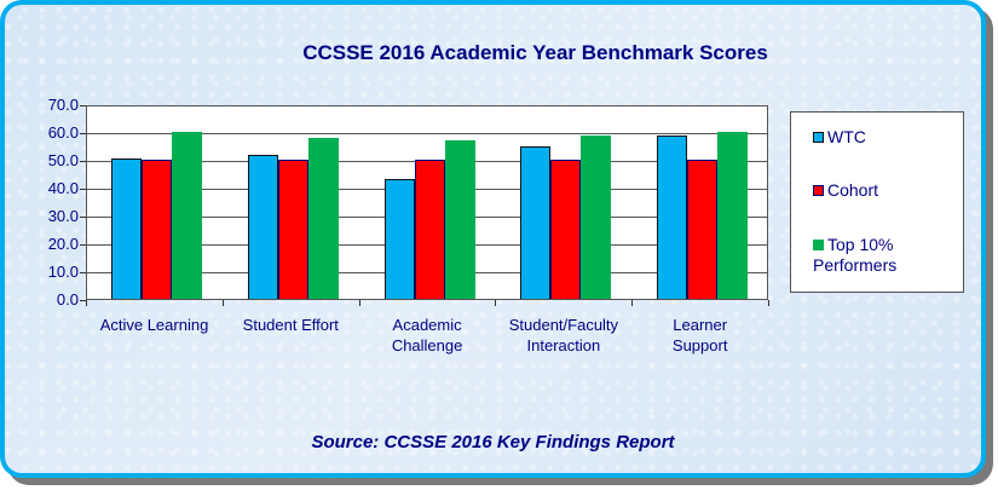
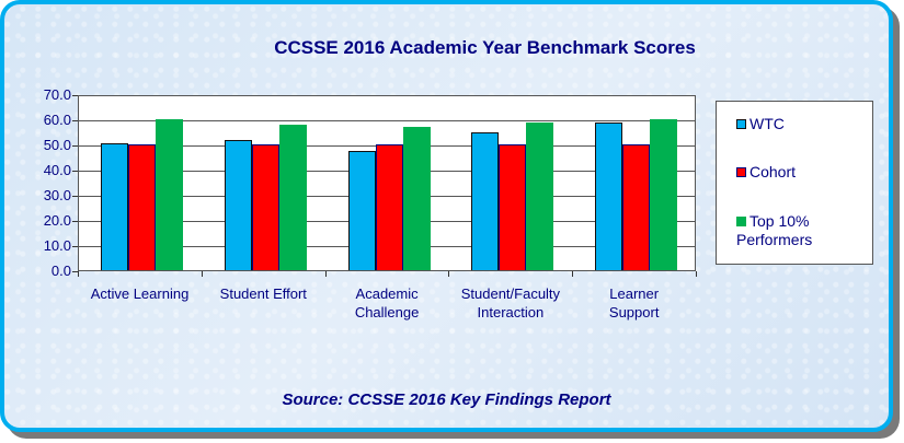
WTC/Academic Challenge: 43 -> 47
